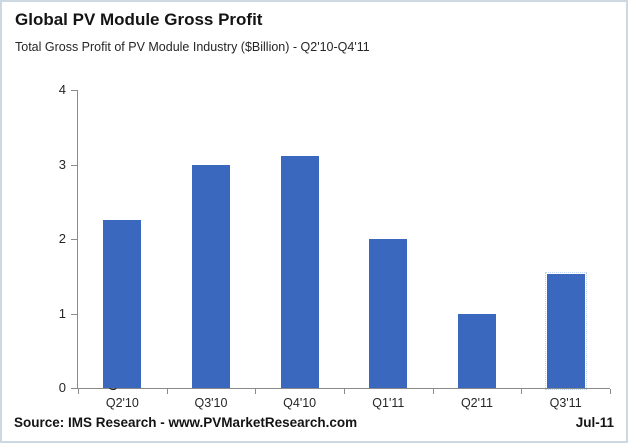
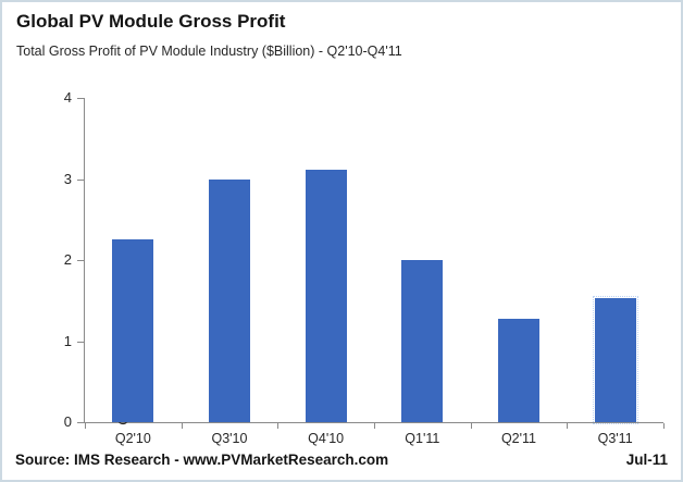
Q2'11: 1.0 -> 1.3
